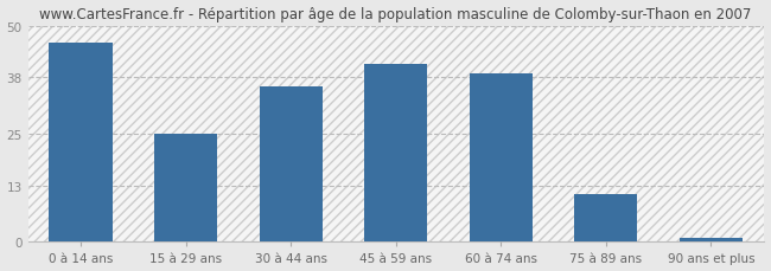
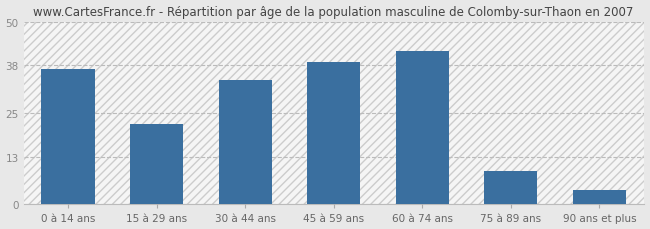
0 à 14 ans: 46 -> 37
15 à 29 ans: 25 -> 22
30 à 44 ans: 36 -> 34
45 à 59 ans: 41 -> 39
60 à 74 ans: 39 -> 42
75 à 89 ans: 11 -> 9
90 ans et plus: 1 -> 4
